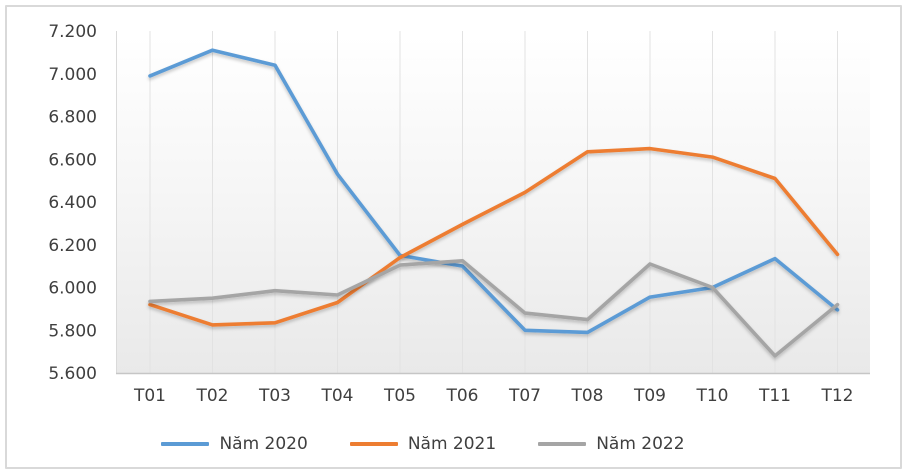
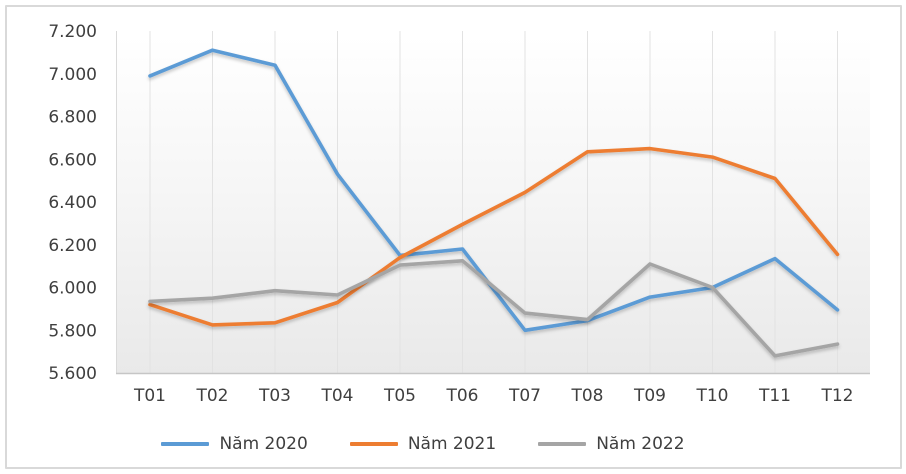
Năm 2020/T06: 6100 -> 6180
Năm 2020/T08: 5790 -> 5840
Năm 2022/T12: 5920 -> 5740
